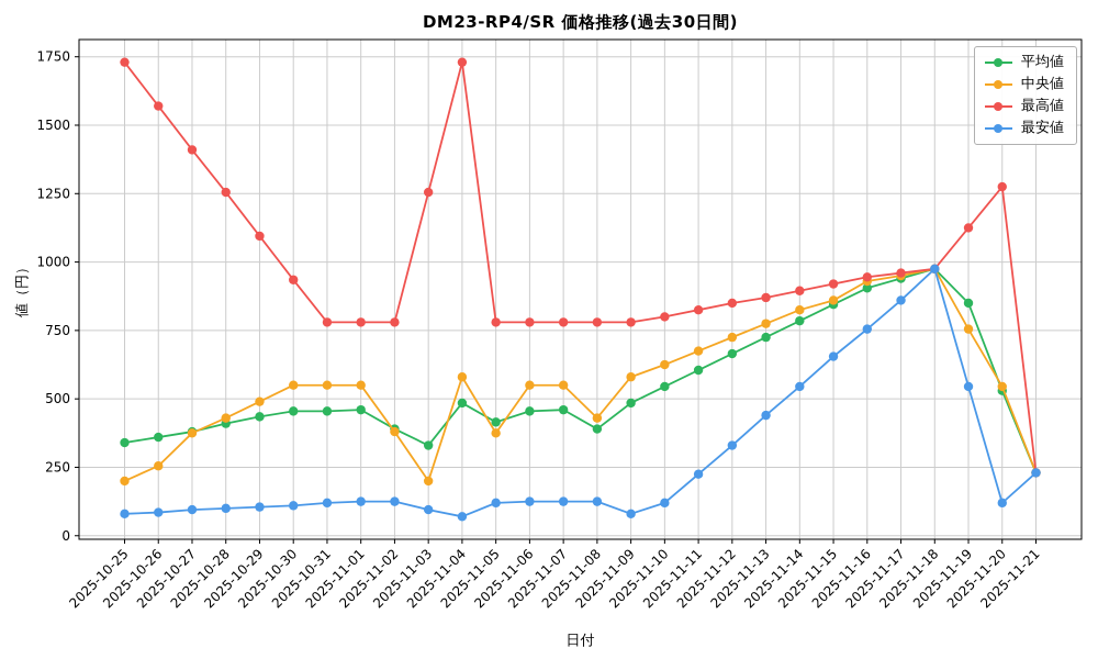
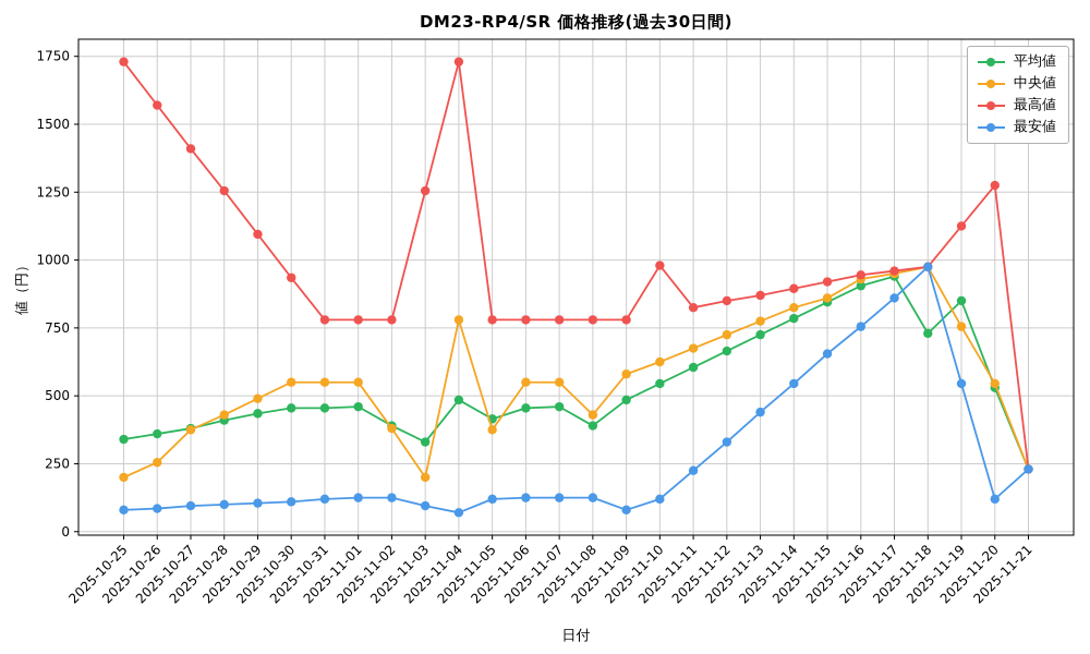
中央値/2025-11-04: 580 -> 780
最高値/2025-11-10: 800 -> 980
平均値/2025-11-18: 980 -> 730
